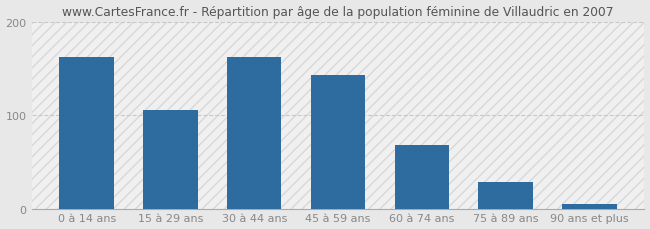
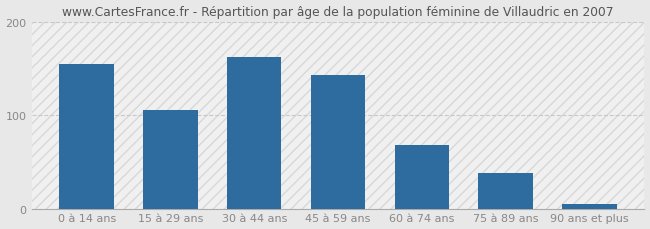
0 à 14 ans: 162 -> 155
75 à 89 ans: 28 -> 38
